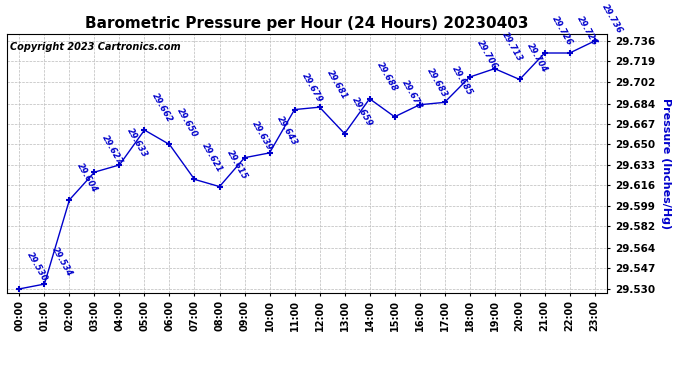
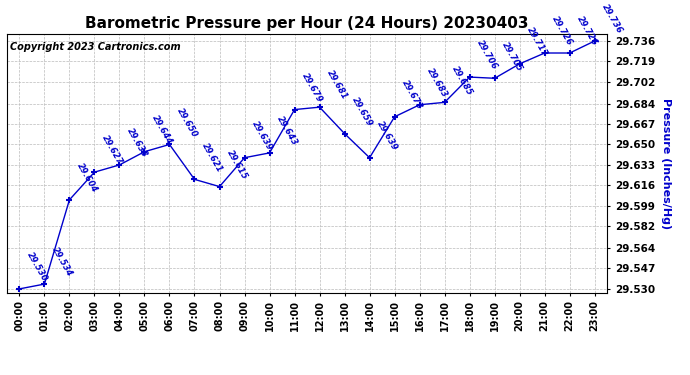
05:00: 29.662 -> 29.644
14:00: 29.688 -> 29.639
19:00: 29.713 -> 29.705
20:00: 29.704 -> 29.717
